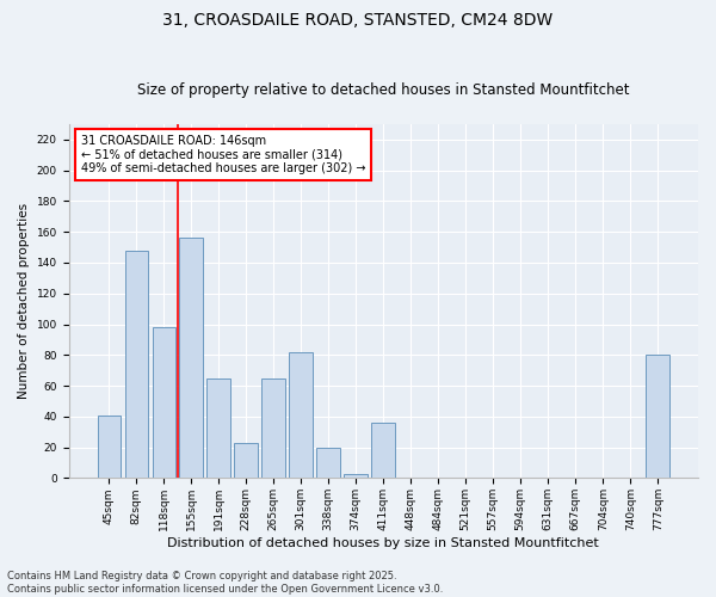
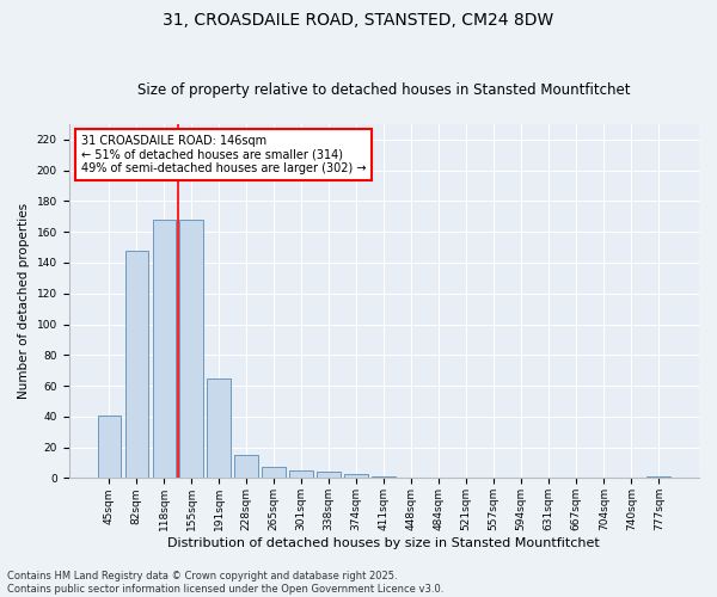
118sqm: 98 -> 168
155sqm: 156 -> 168
228sqm: 23 -> 15
265sqm: 65 -> 7
301sqm: 82 -> 5
338sqm: 20 -> 4
411sqm: 36 -> 1
777sqm: 80 -> 1
